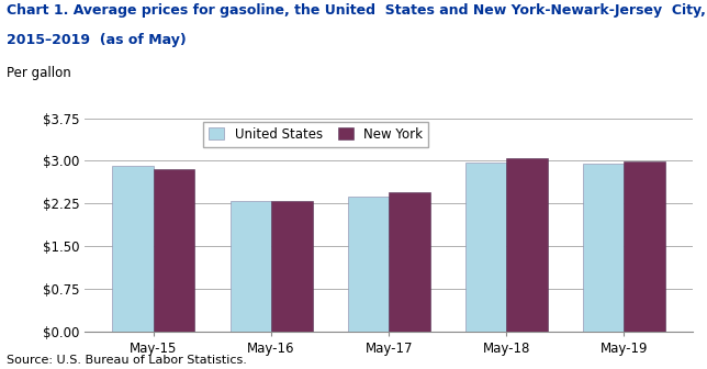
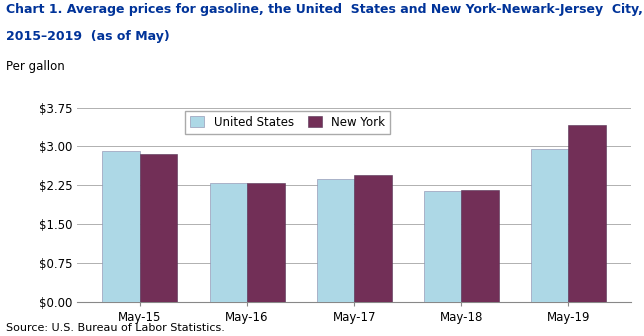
United States/May-18: $2.97 -> $2.14
New York/May-18: $3.04 -> $2.16
New York/May-19: $2.99 -> $3.42
